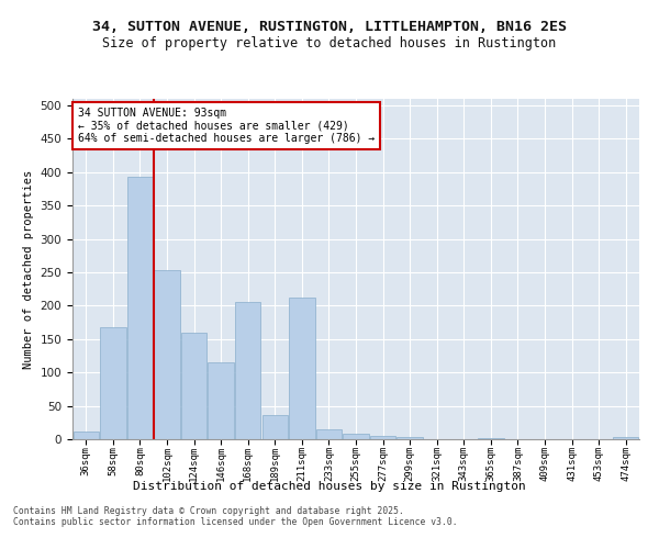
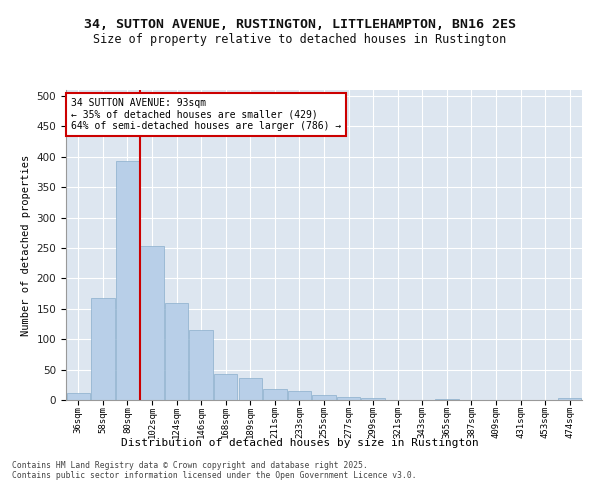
168sqm: 206 -> 43
211sqm: 212 -> 18
